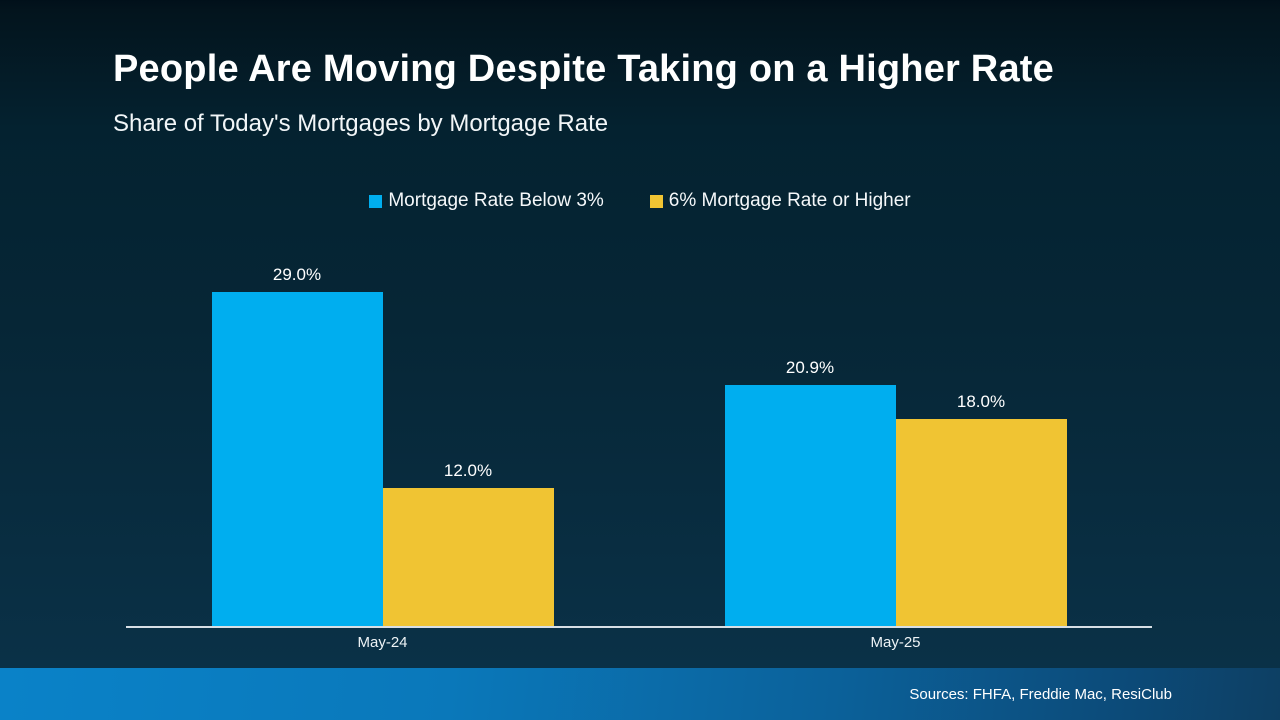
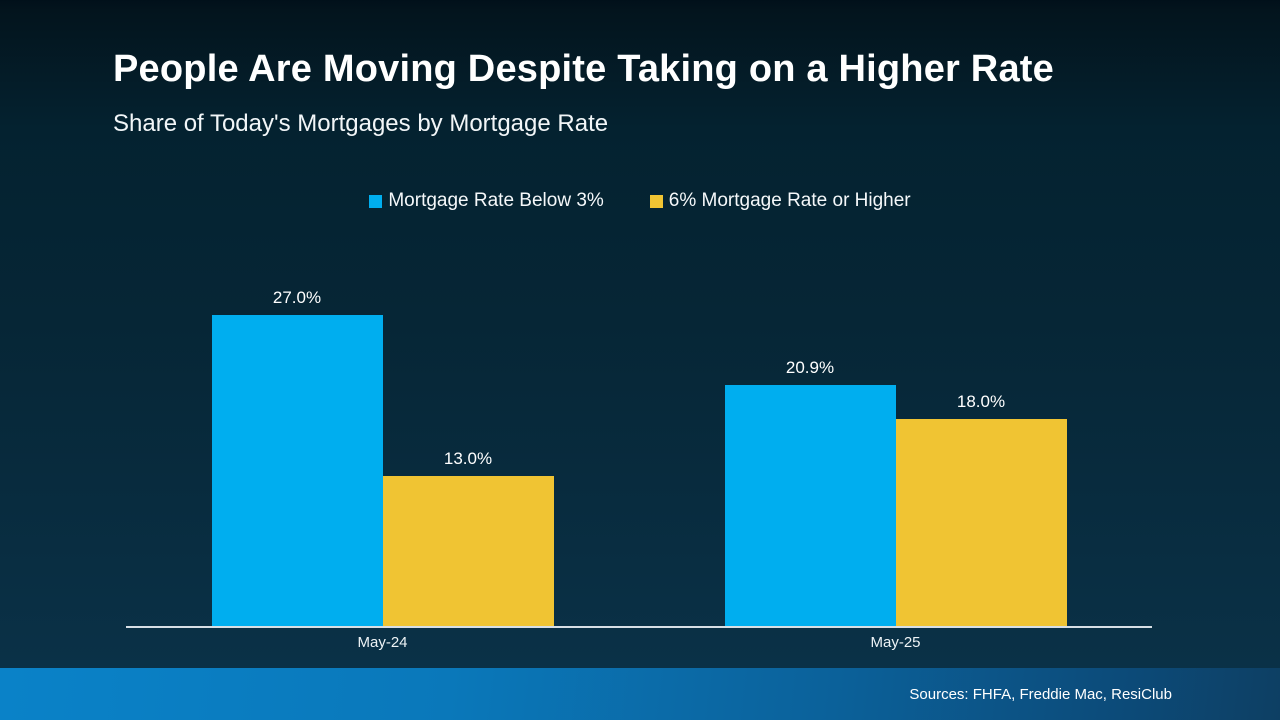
Mortgage Rate Below 3%/May-24: 29.0% -> 27.0%
6% Mortgage Rate or Higher/May-24: 12.0% -> 13.0%
